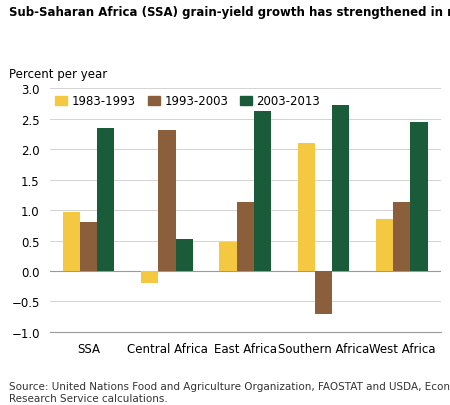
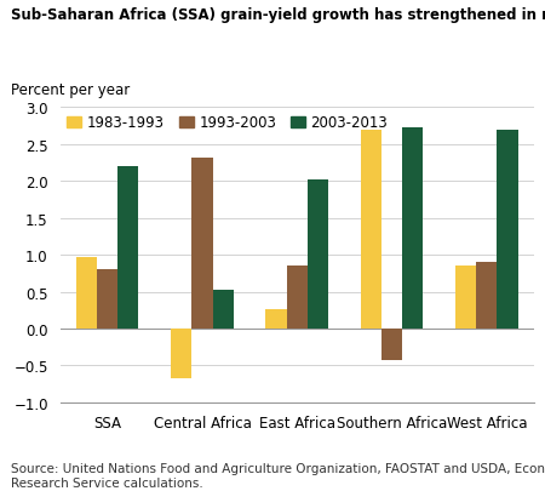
2003-2013/SSA: 2.35 -> 2.20
1983-1993/Central Africa: -0.20 -> -0.68
1983-1993/East Africa: 0.47 -> 0.26
1993-2003/East Africa: 1.13 -> 0.86
2003-2013/East Africa: 2.63 -> 2.02
1983-1993/Southern Africa: 2.10 -> 2.70
1993-2003/Southern Africa: -0.70 -> -0.42
1993-2003/West Africa: 1.13 -> 0.90
2003-2013/West Africa: 2.45 -> 2.70
